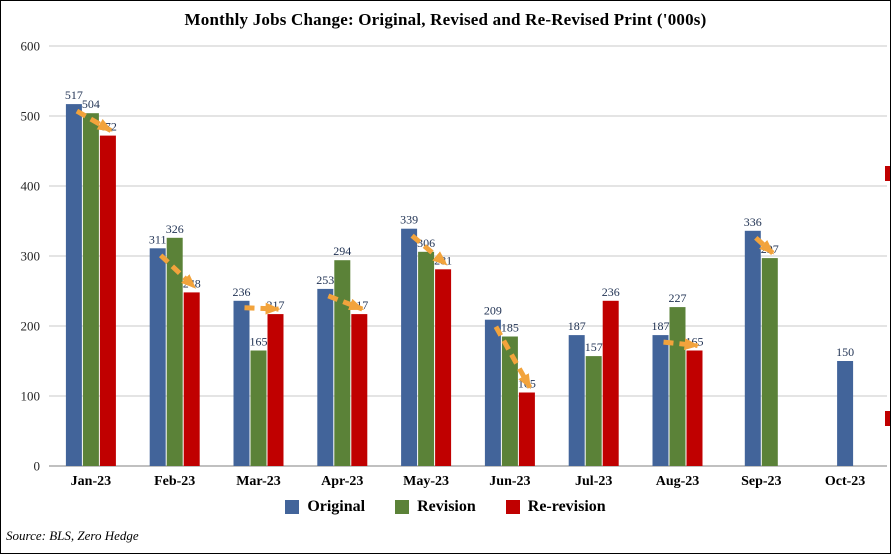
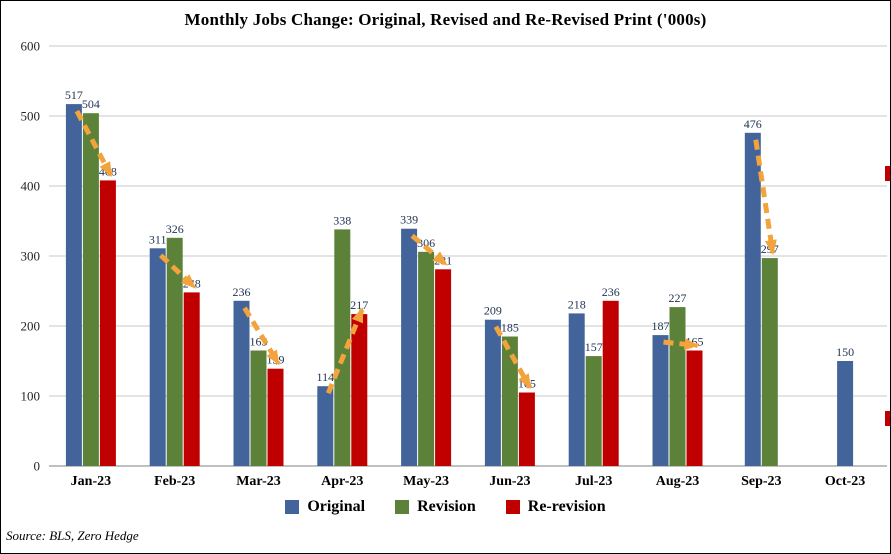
Re-revision/Jan-23: 472 -> 408
Re-revision/Mar-23: 217 -> 139
Original/Apr-23: 253 -> 114
Revision/Apr-23: 294 -> 338
Original/Jul-23: 187 -> 218
Original/Sep-23: 336 -> 476
